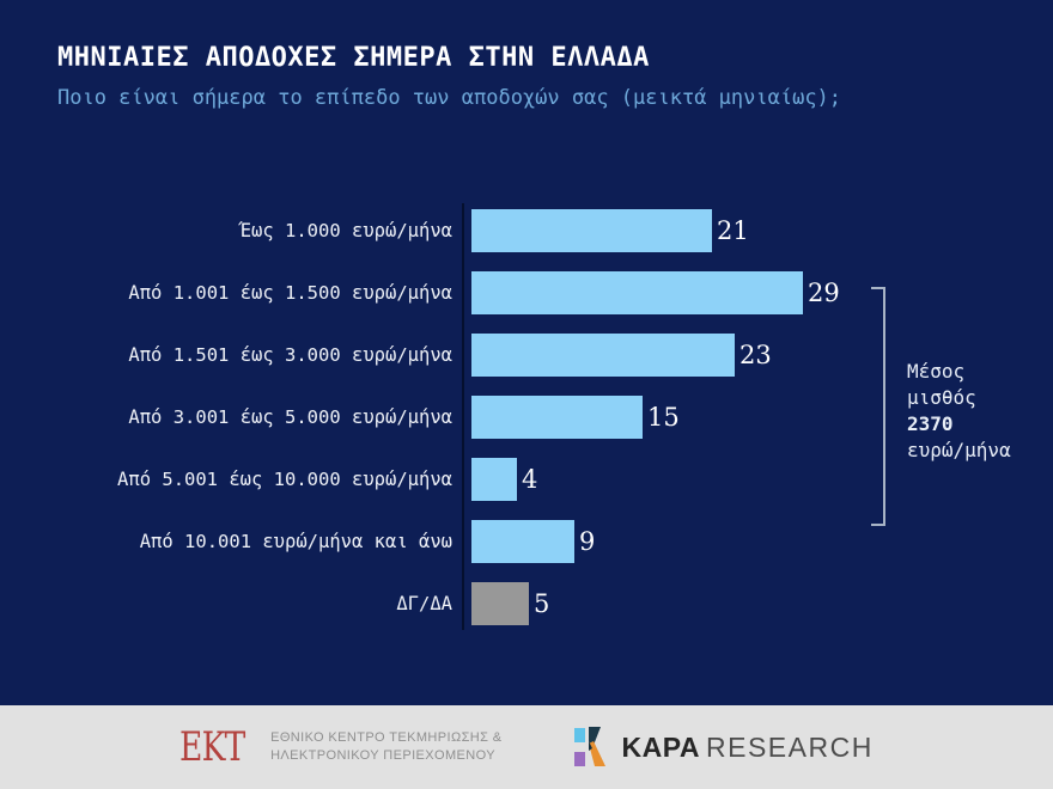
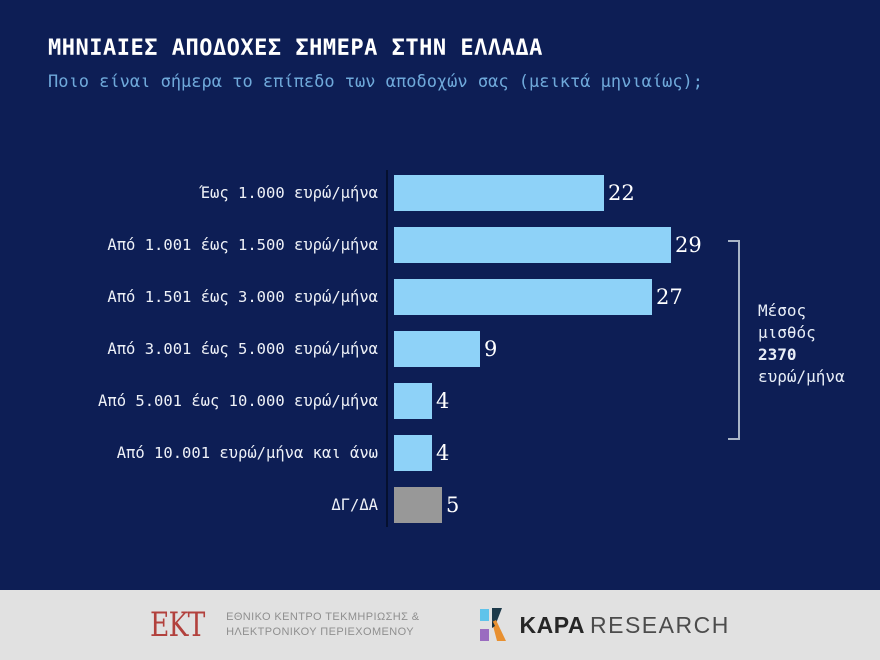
Έως 1.000 ευρώ/μήνα: 21 -> 22
Από 1.501 έως 3.000 ευρώ/μήνα: 23 -> 27
Από 3.001 έως 5.000 ευρώ/μήνα: 15 -> 9
Από 10.001 ευρώ/μήνα και άνω: 9 -> 4
